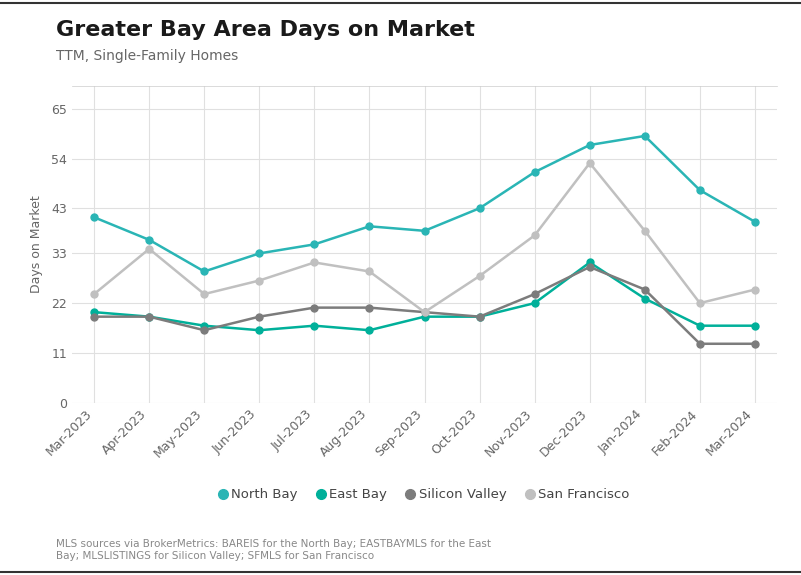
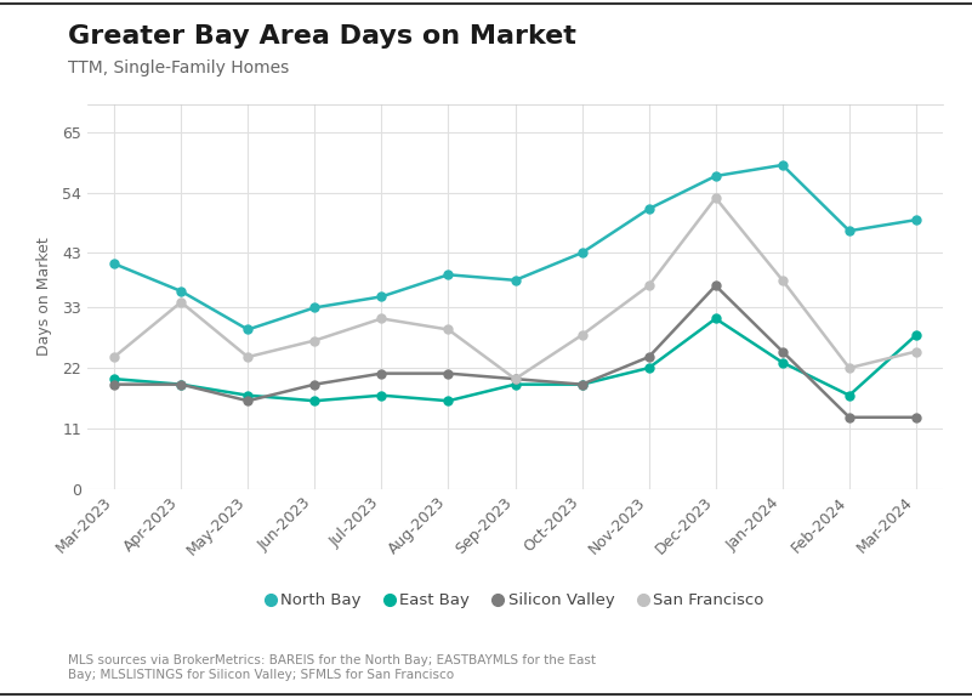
Silicon Valley/Dec-2023: 30 -> 37
North Bay/Mar-2024: 40 -> 49
East Bay/Mar-2024: 17 -> 28
